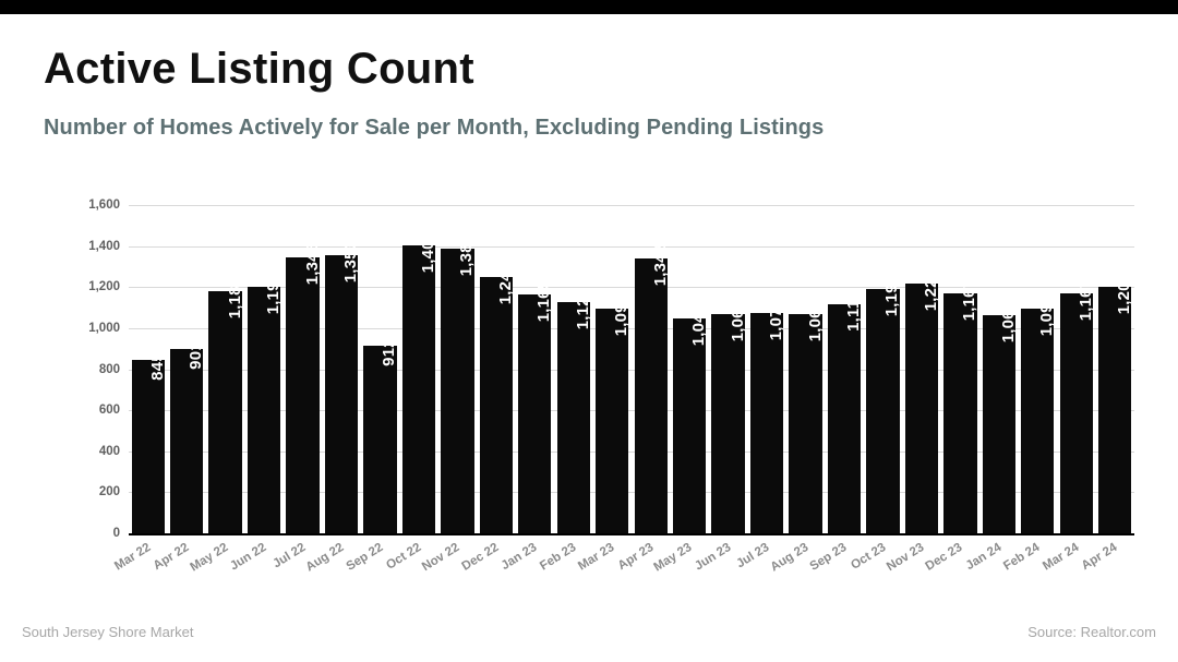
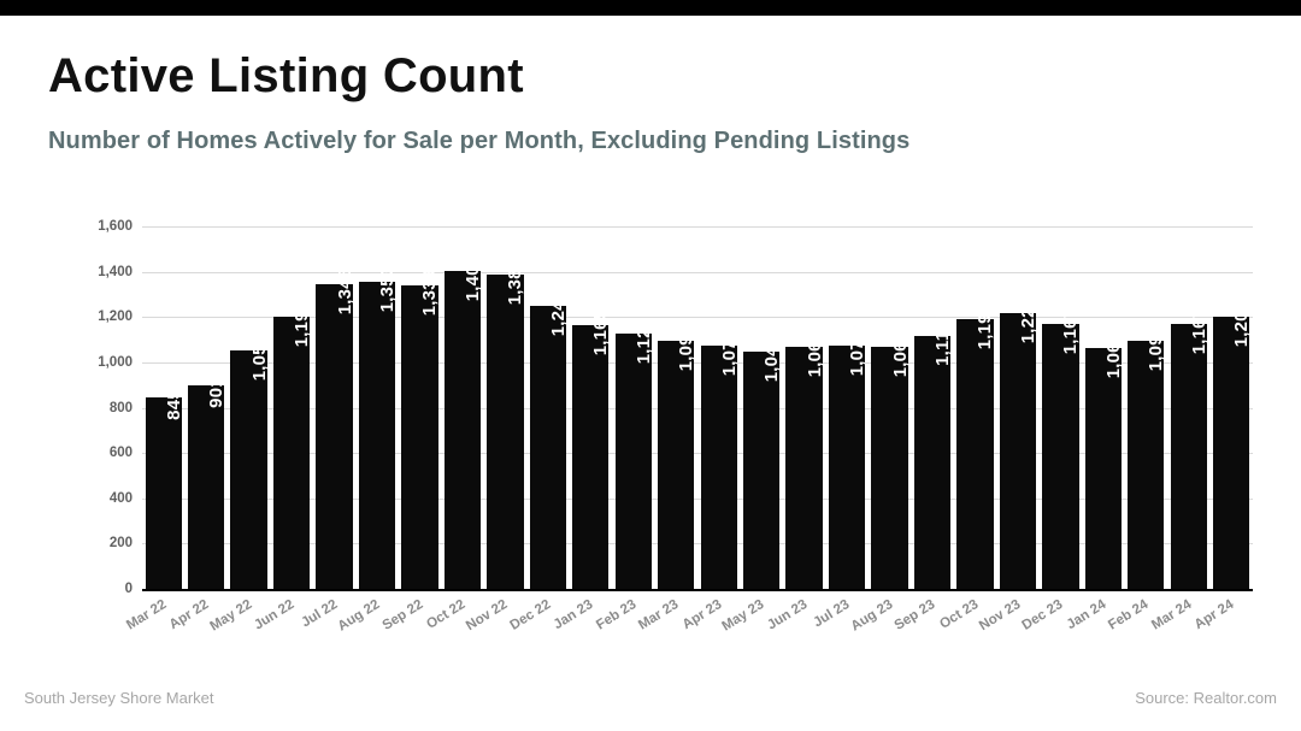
May 22: 1,180 -> 1,051
Sep 22: 912 -> 1,339
Apr 23: 1,342 -> 1,076
